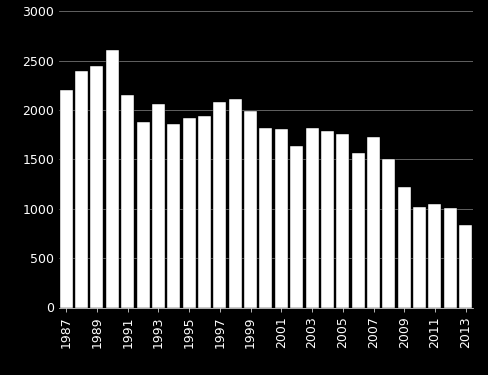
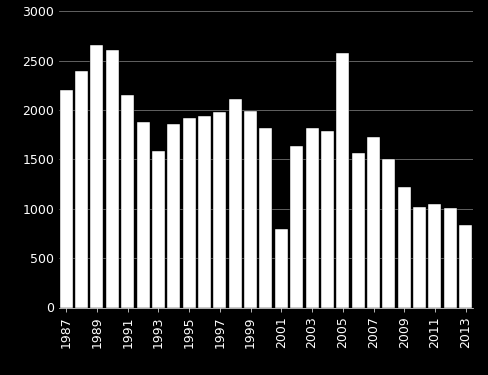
1989: 2450 -> 2660
1993: 2060 -> 1580
1997: 2080 -> 1980
2001: 1810 -> 800
2005: 1760 -> 2580
